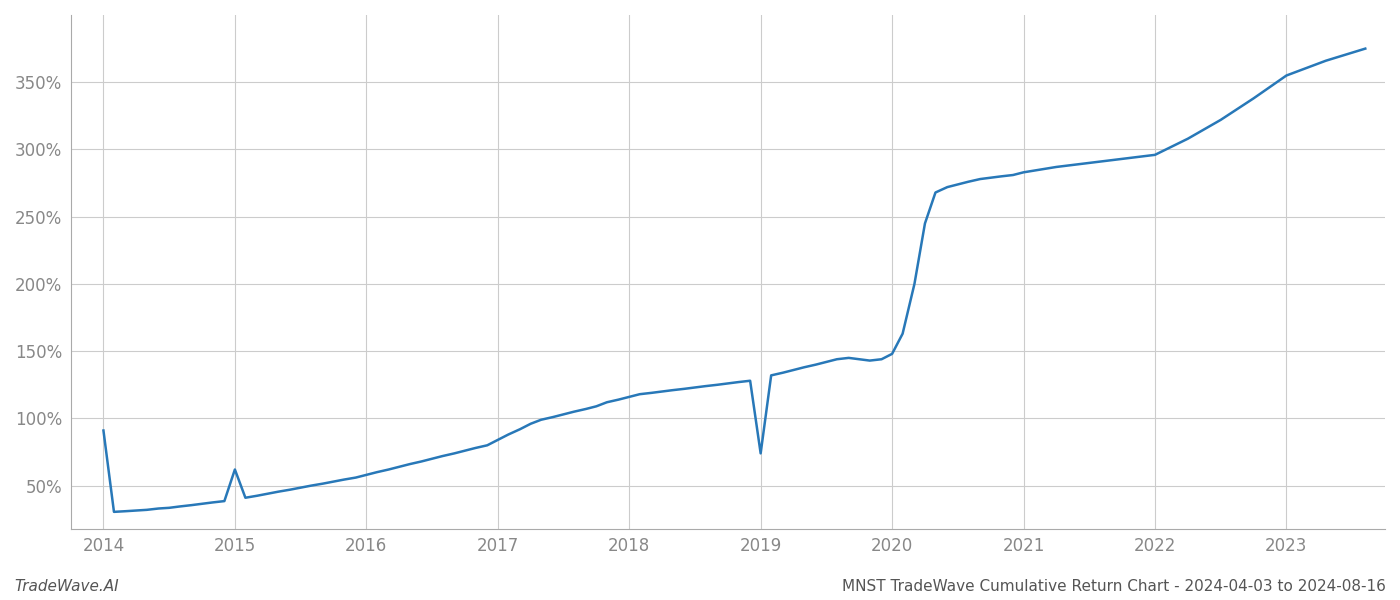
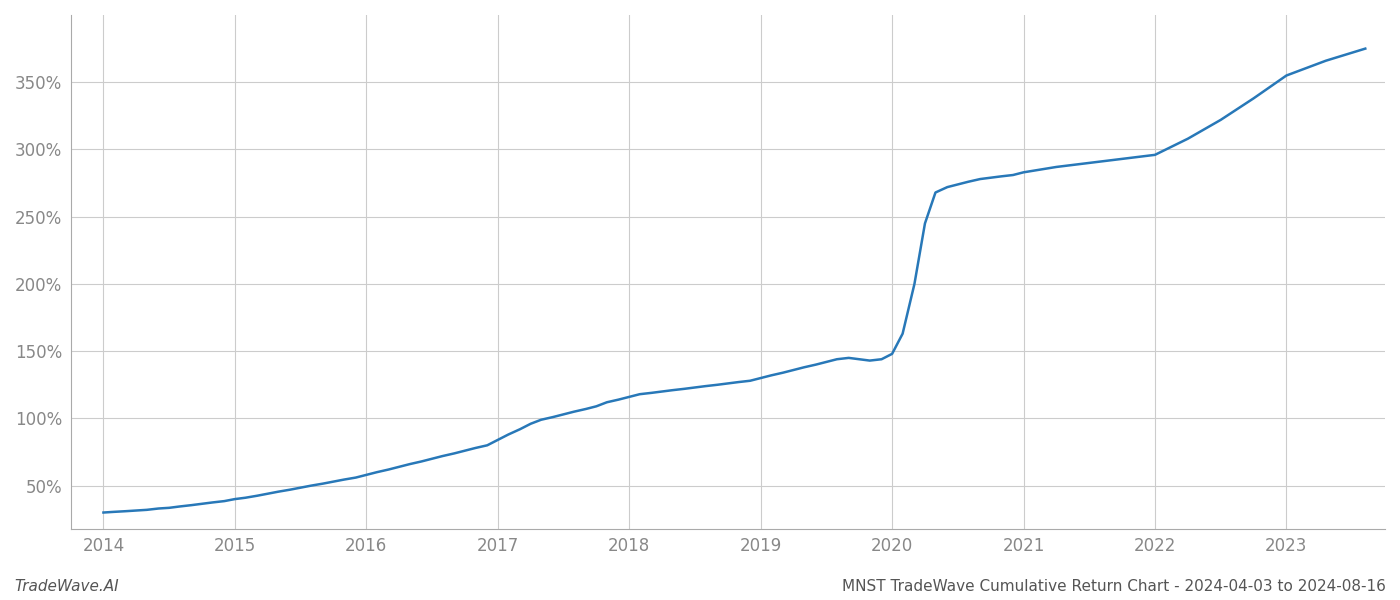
2014: 91% -> 30%
2015: 62% -> 40%
2019: 74% -> 130%
